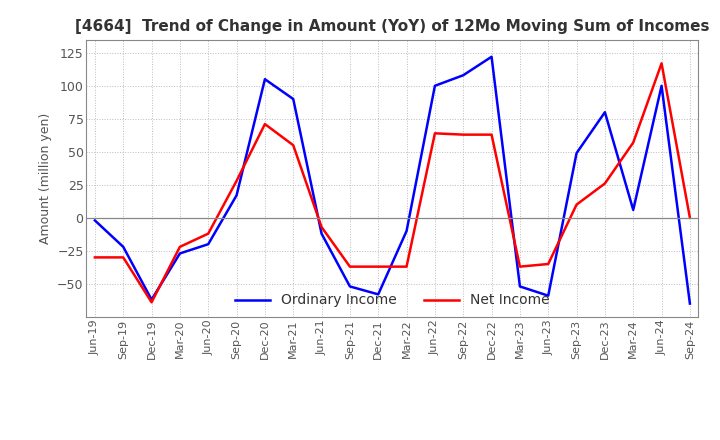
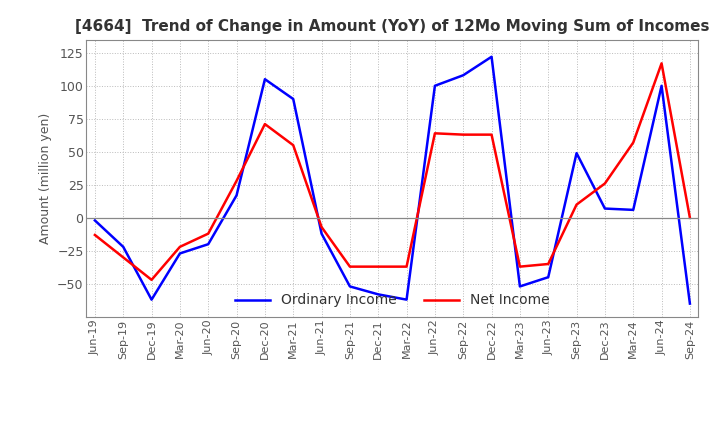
Net Income/Jun-19: -30 -> -13
Net Income/Dec-19: -64 -> -47
Ordinary Income/Mar-22: -10 -> -62
Ordinary Income/Jun-23: -59 -> -45
Ordinary Income/Dec-23: 80 -> 7
